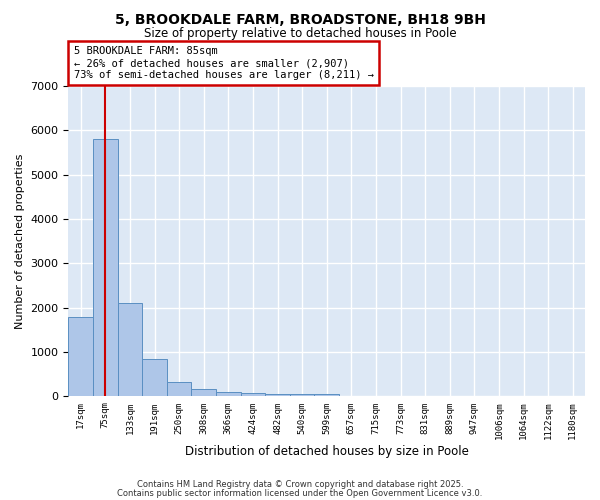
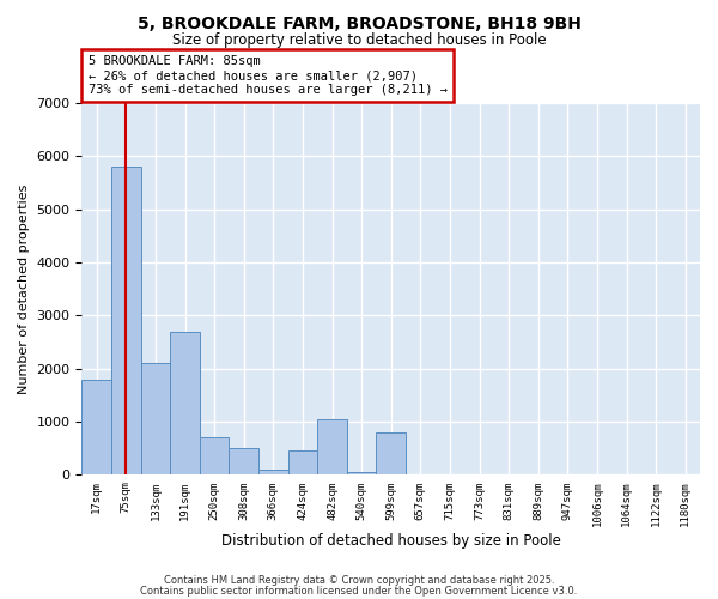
191sqm: 850 -> 2700
250sqm: 330 -> 700
308sqm: 170 -> 500
424sqm: 80 -> 450
482sqm: 60 -> 1050
599sqm: 50 -> 800
